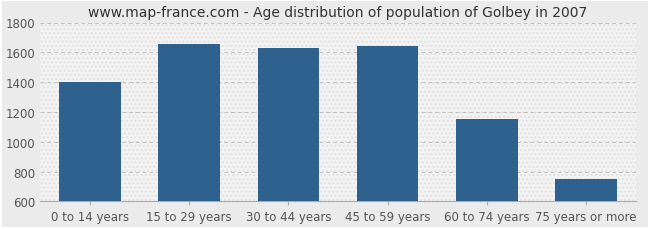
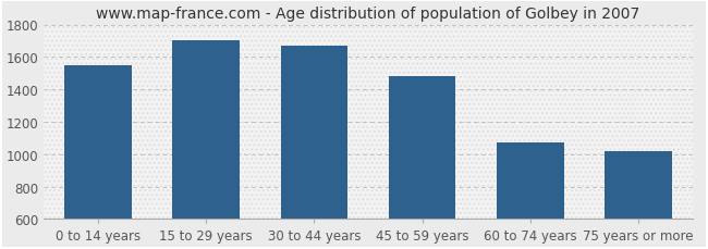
0 to 14 years: 1400 -> 1550
15 to 29 years: 1660 -> 1700
30 to 44 years: 1630 -> 1670
45 to 59 years: 1640 -> 1480
60 to 74 years: 1160 -> 1070
75 years or more: 750 -> 1020
